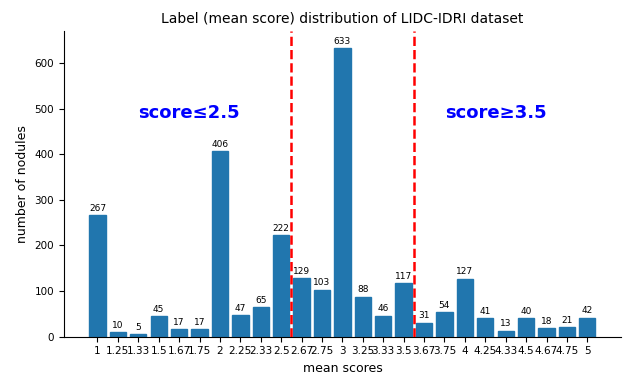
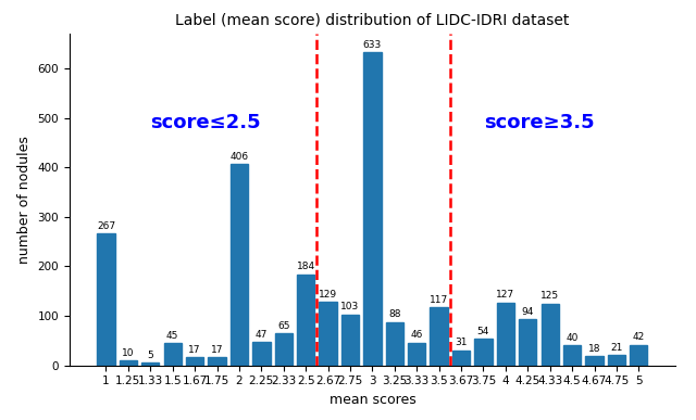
2.5: 222 -> 184
4.25: 41 -> 94
4.33: 13 -> 125
